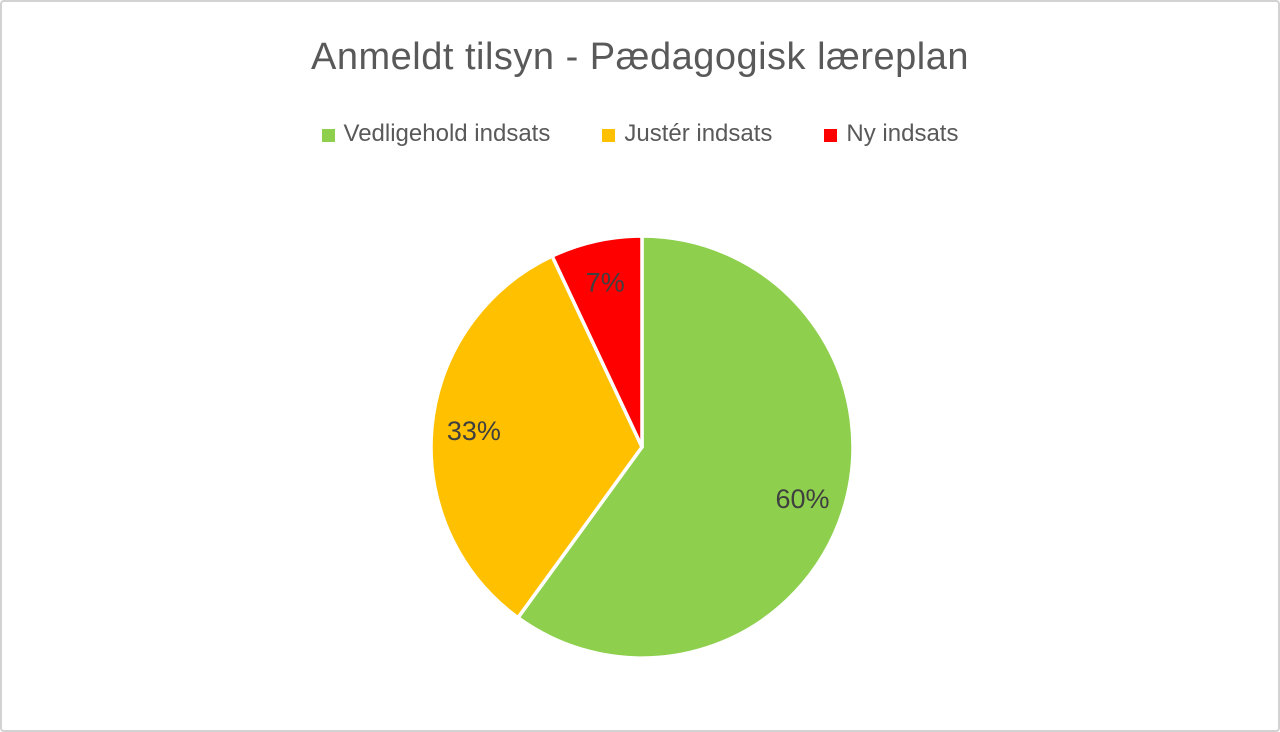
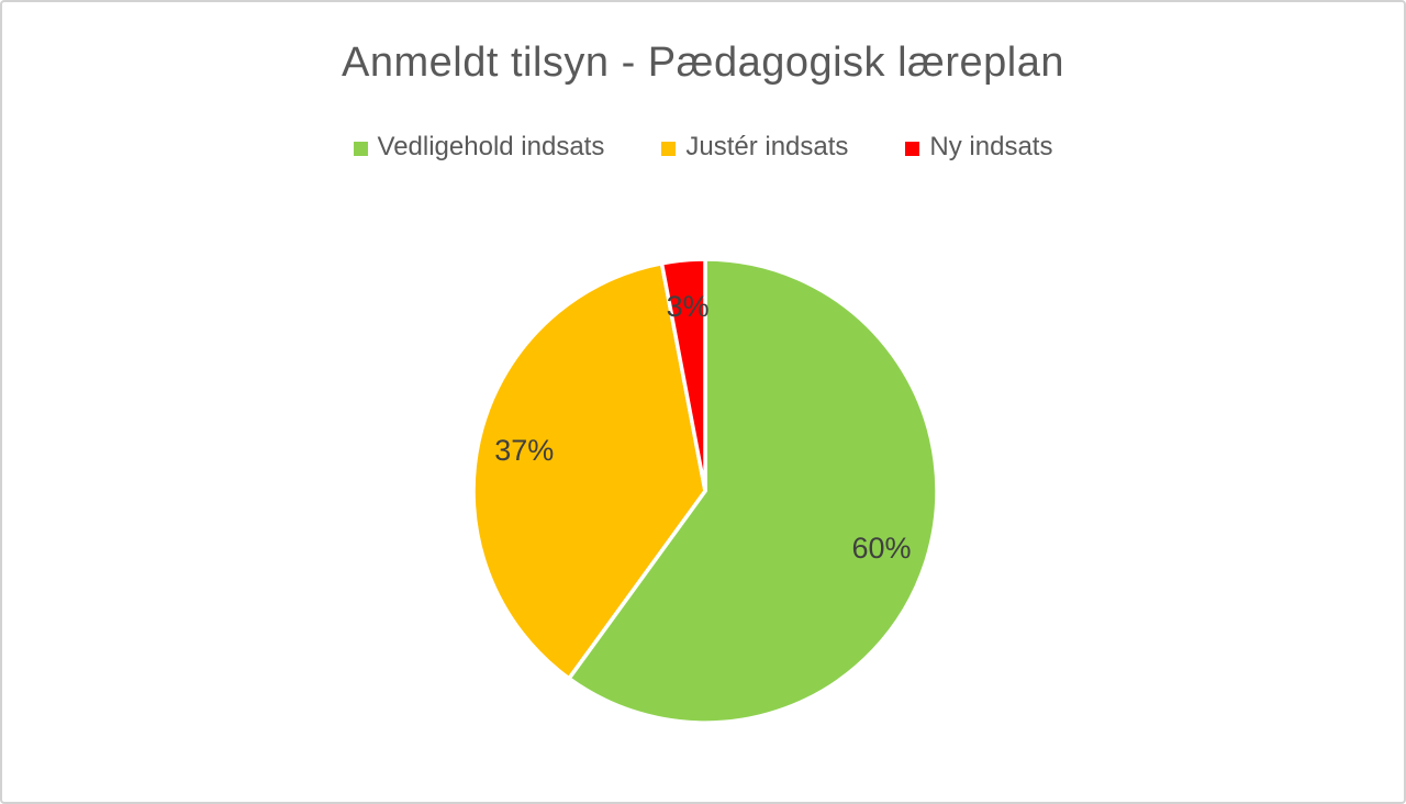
Justér indsats: 33% -> 37%
Ny indsats: 7% -> 3%
